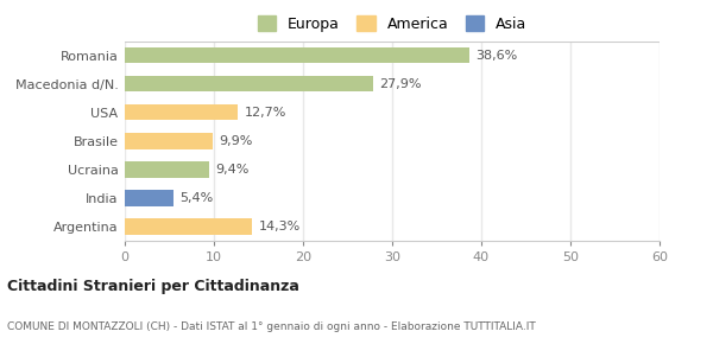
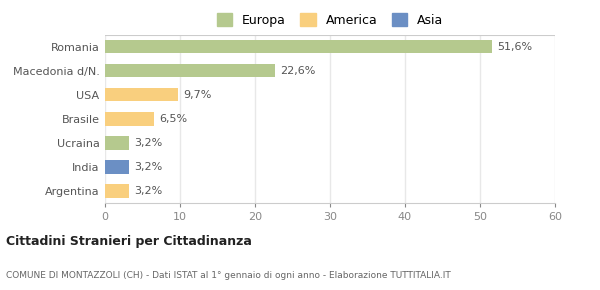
Romania: 38,6% -> 51,6%
Macedonia d/N.: 27,9% -> 22,6%
USA: 12,7% -> 9,7%
Brasile: 9,9% -> 6,5%
Ucraina: 9,4% -> 3,2%
India: 5,4% -> 3,2%
Argentina: 14,3% -> 3,2%
